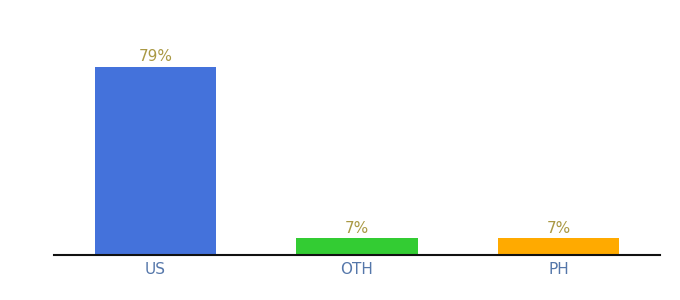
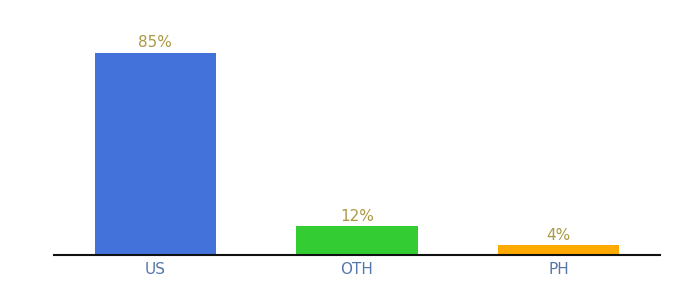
US: 79% -> 85%
OTH: 7% -> 12%
PH: 7% -> 4%
